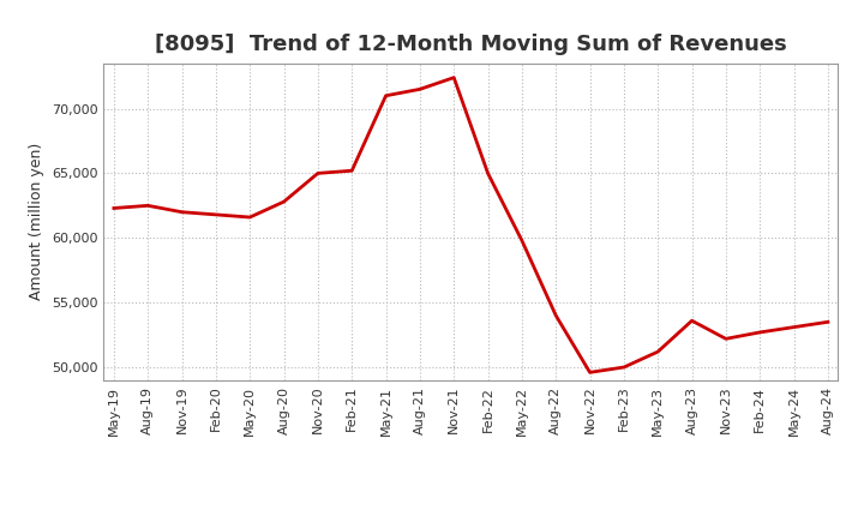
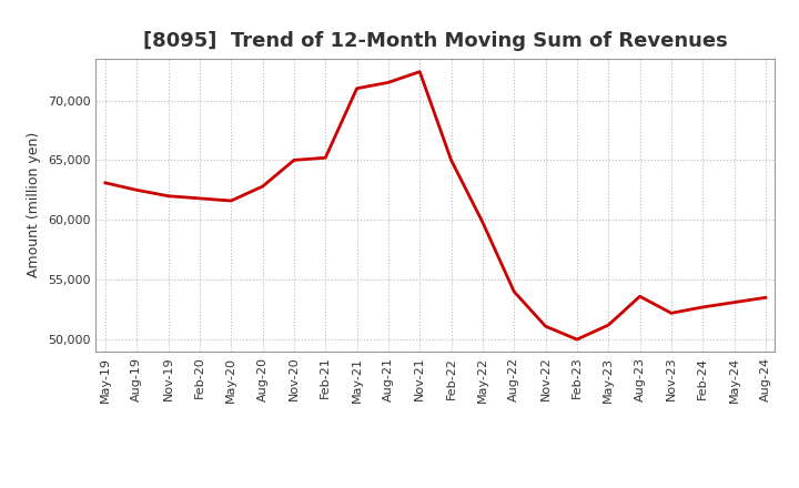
May-19: 62,300 -> 63,100
Nov-22: 49,600 -> 51,100
